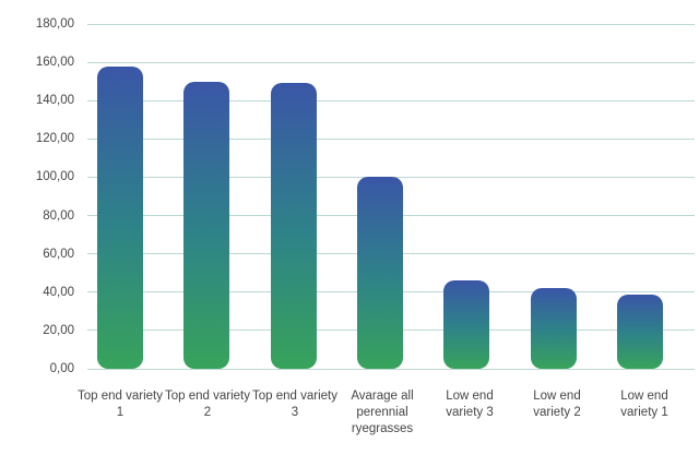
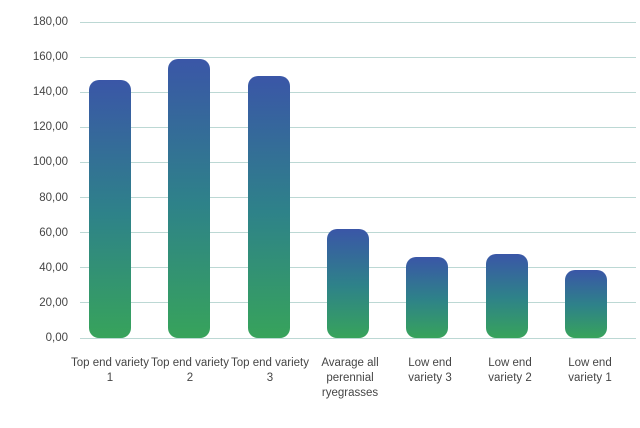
Top end variety 1: 158 -> 147
Top end variety 2: 150 -> 159
Avarage all perennial ryegrasses: 100 -> 62
Low end variety 2: 42 -> 48
